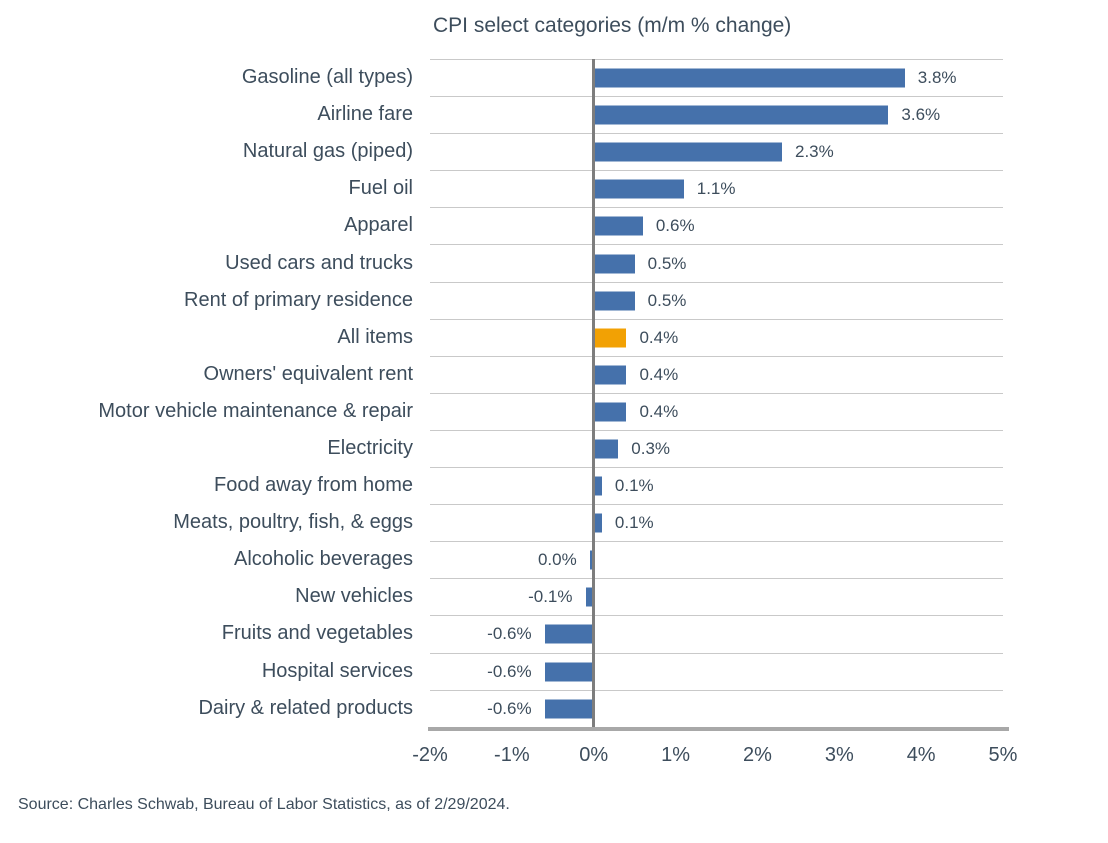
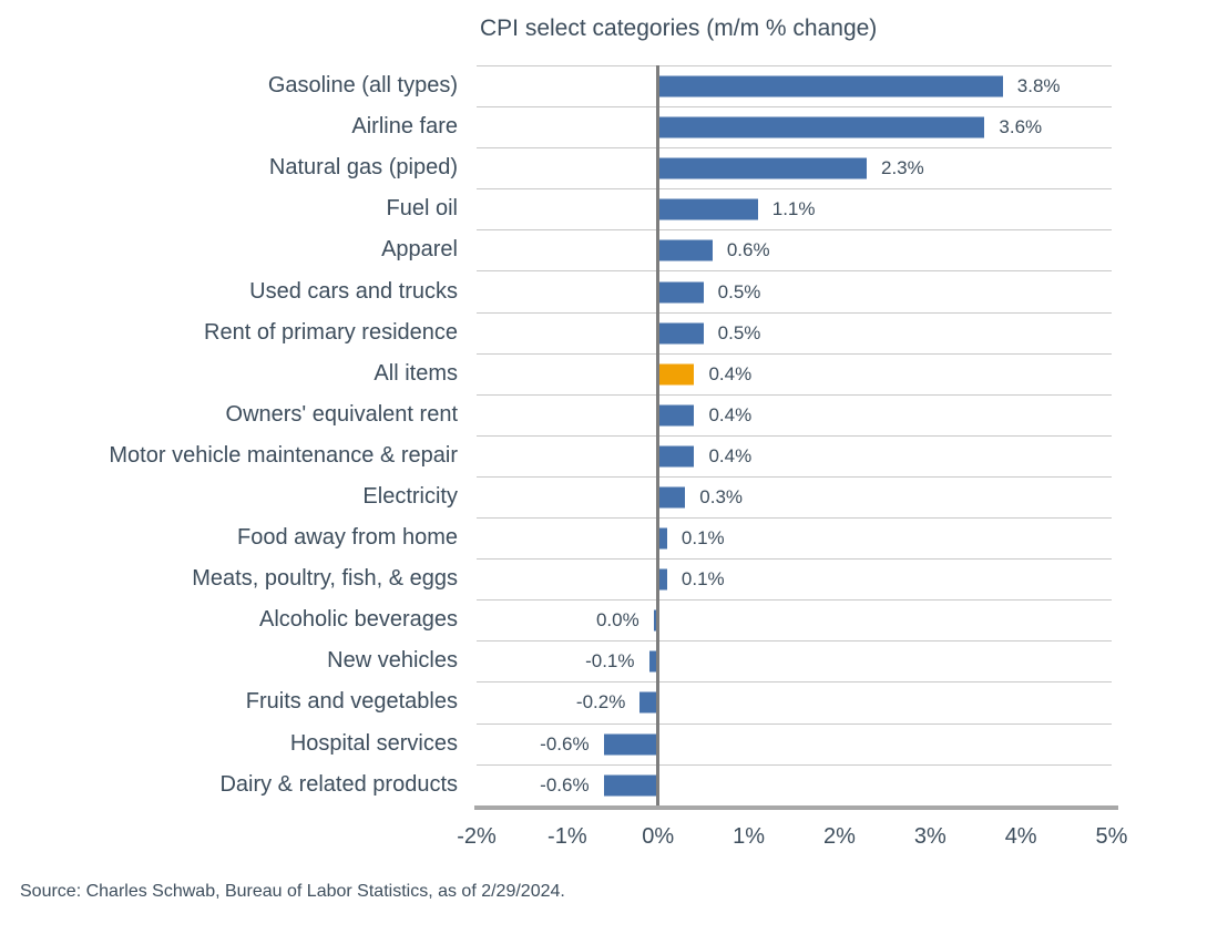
Fruits and vegetables: -0.6% -> -0.2%
